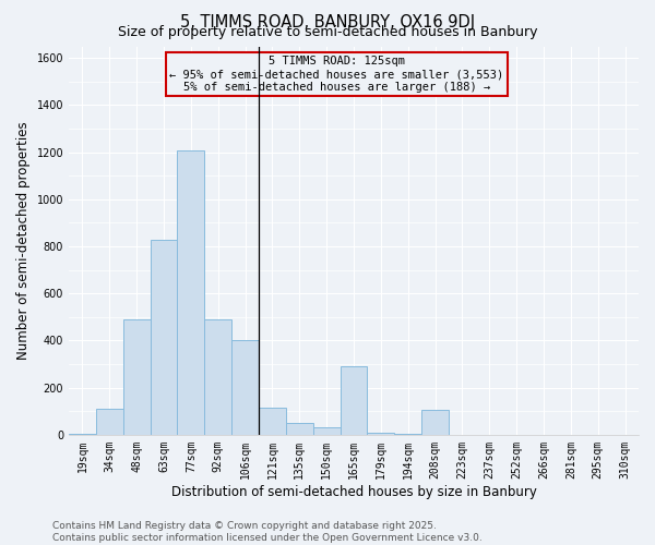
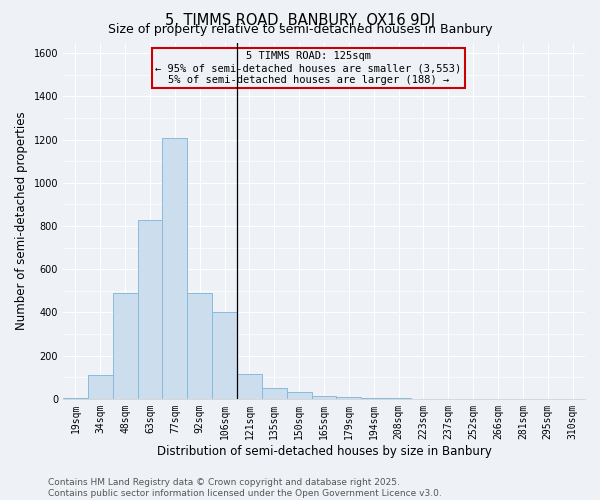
165sqm: 290 -> 15
208sqm: 105 -> 2
